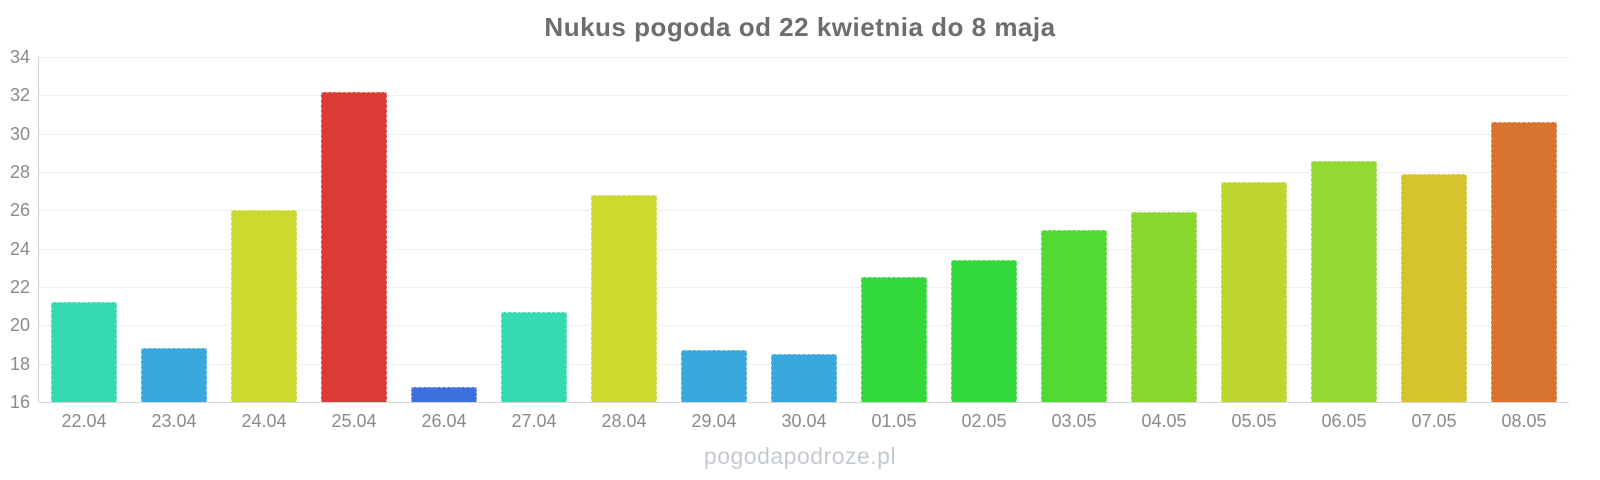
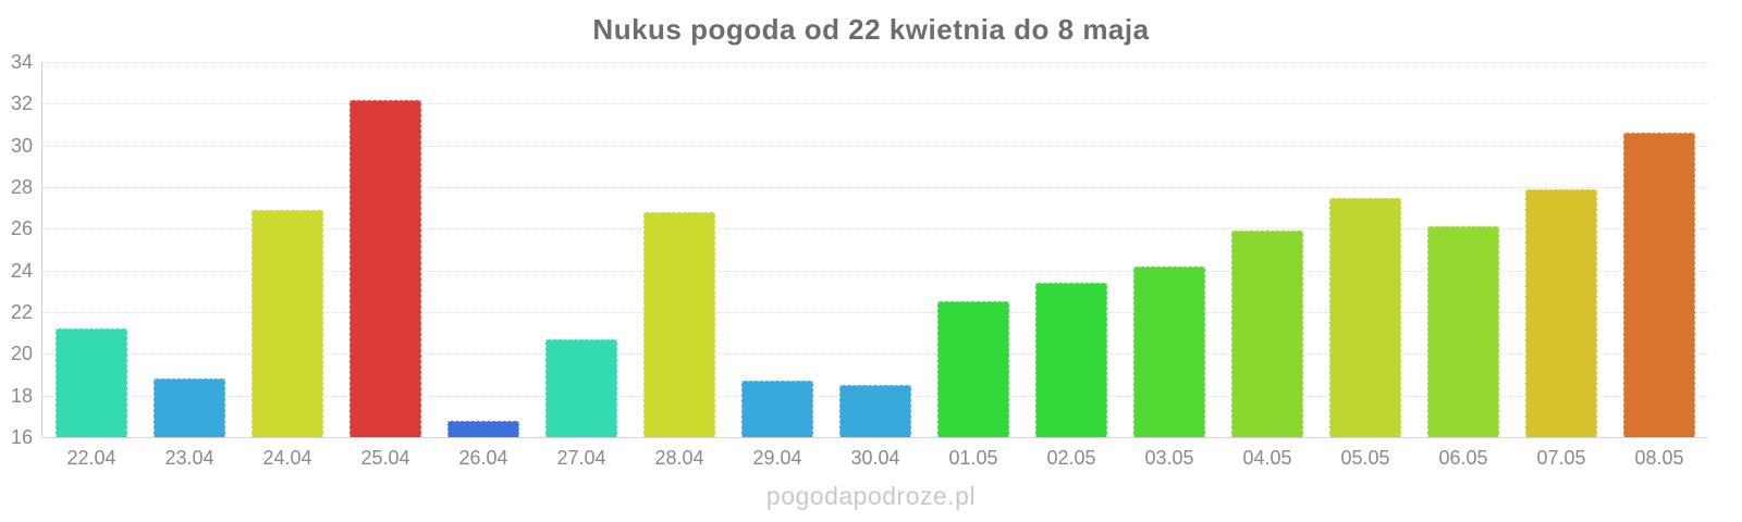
24.04: 26.0 -> 26.9
03.05: 25.0 -> 24.2
06.05: 28.6 -> 26.1
